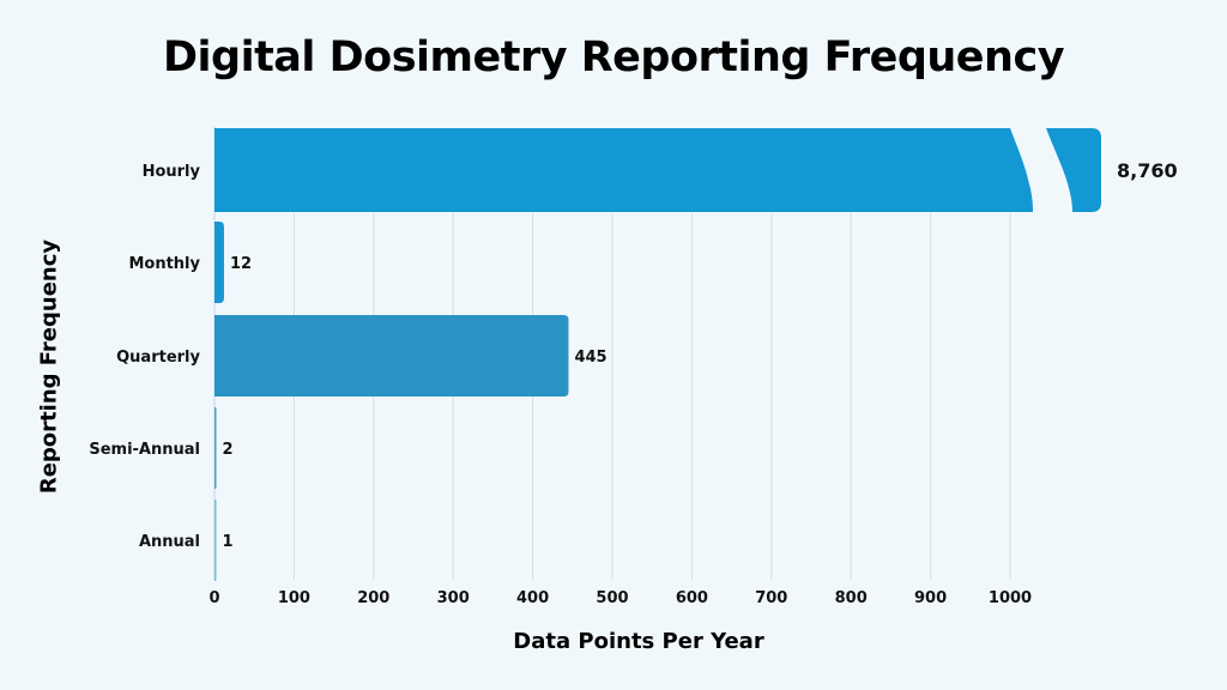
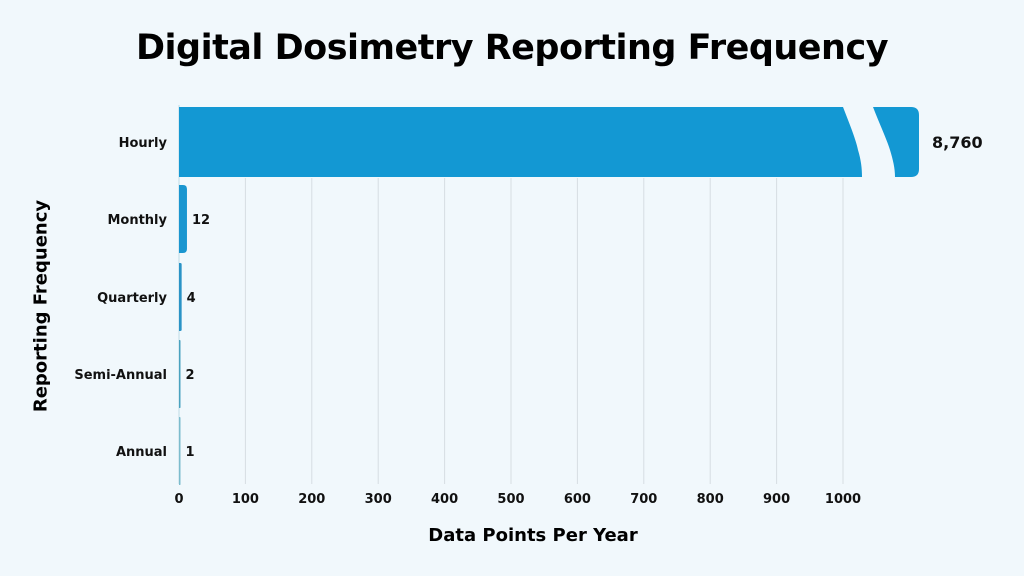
Quarterly: 445 -> 4
